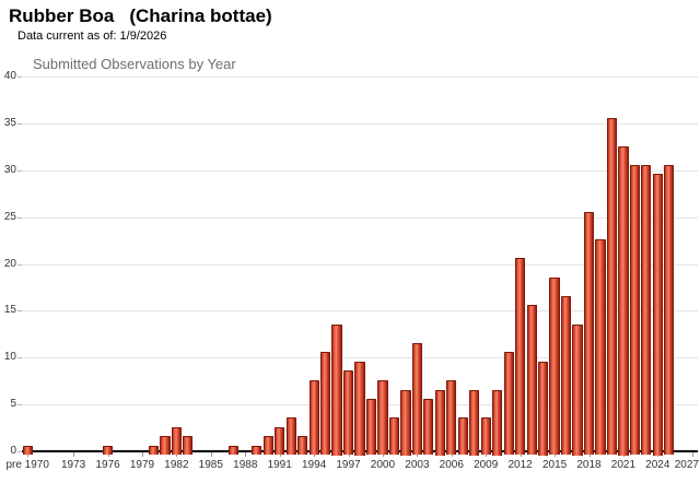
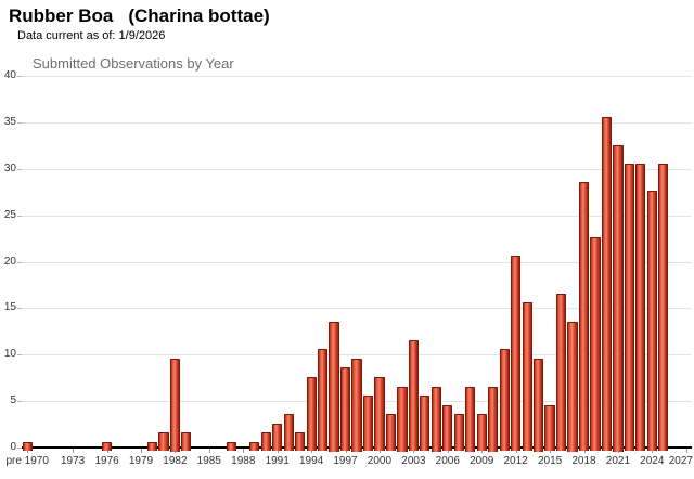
1982: 3 -> 10
2006: 8 -> 5
2015: 19 -> 5
2018: 26 -> 29
2024: 30 -> 28
